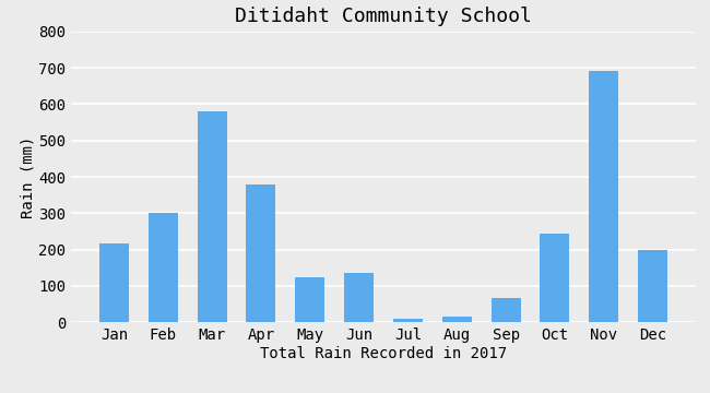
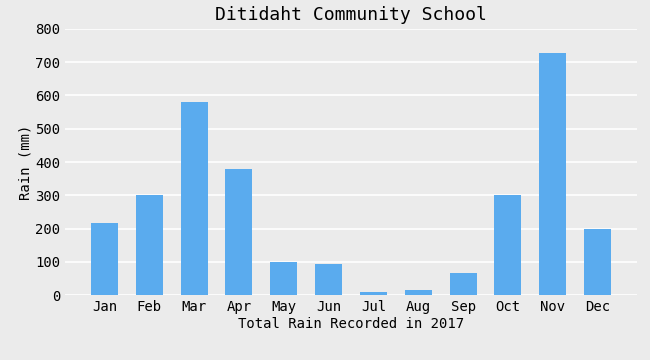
May: 125 -> 100
Jun: 135 -> 93
Oct: 245 -> 300
Nov: 690 -> 728
